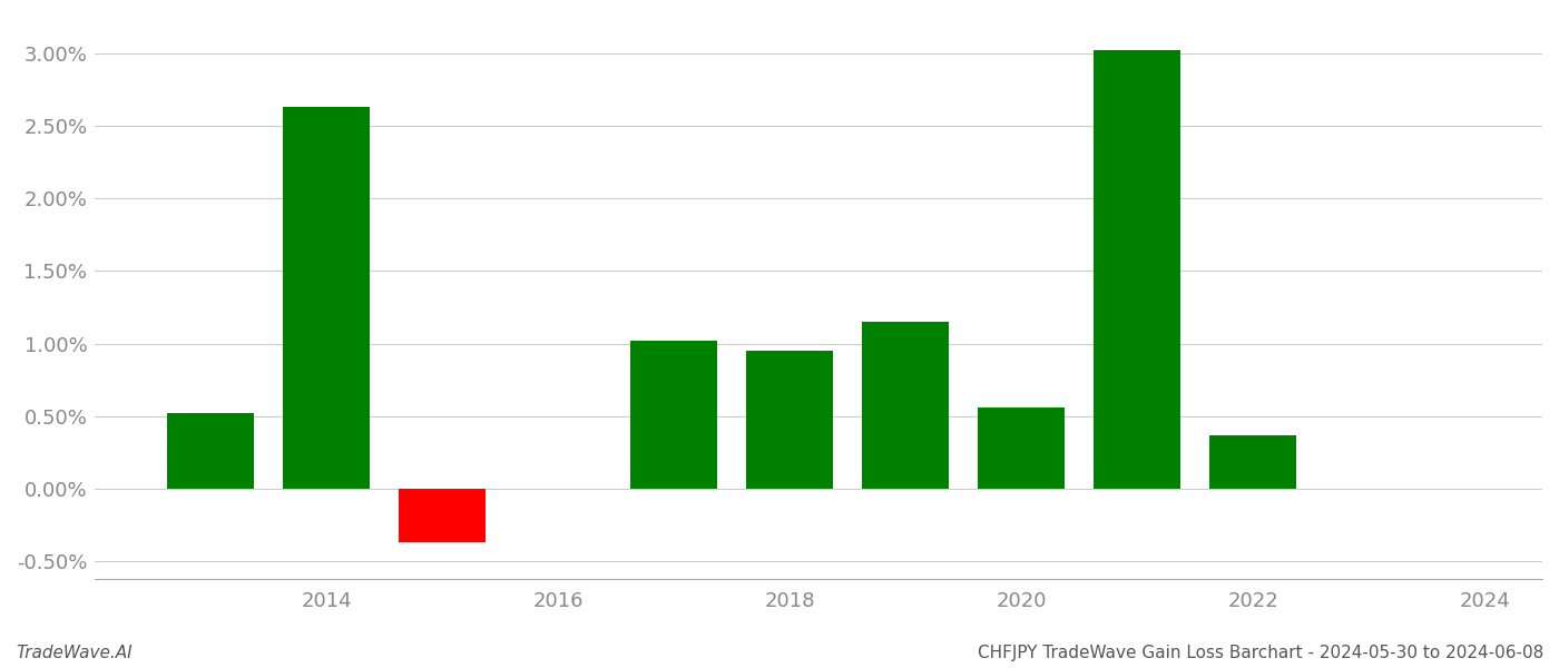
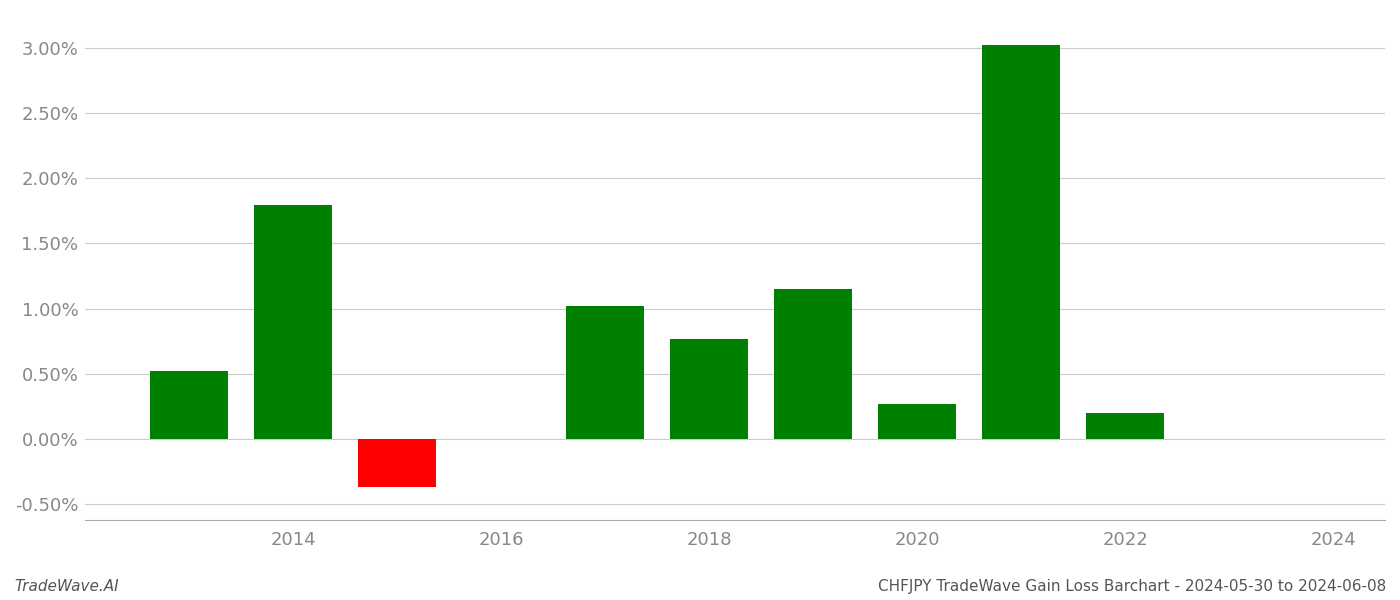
2014: 2.63% -> 1.79%
2018: 0.95% -> 0.77%
2020: 0.56% -> 0.27%
2022: 0.37% -> 0.20%
